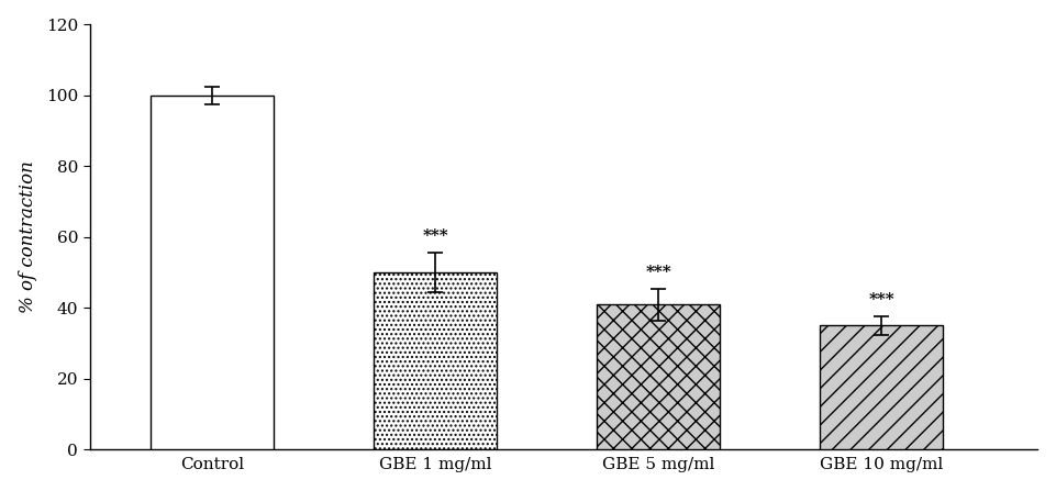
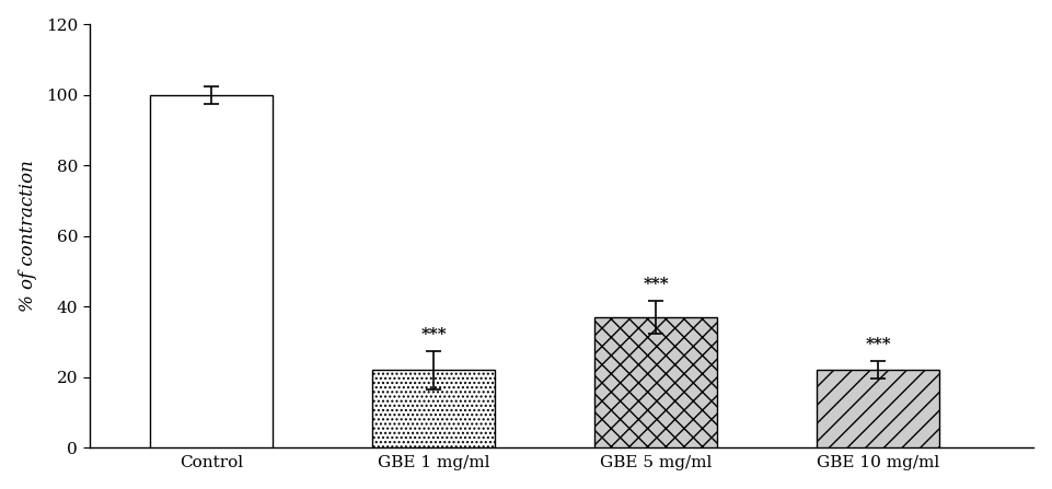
GBE 1 mg/ml: 50 -> 22
GBE 5 mg/ml: 41 -> 37
GBE 10 mg/ml: 35 -> 22
